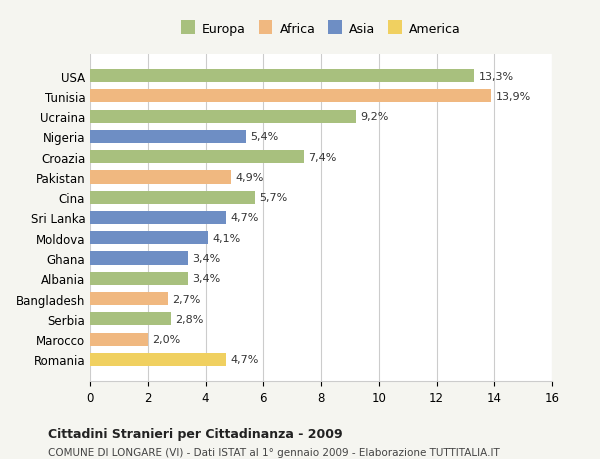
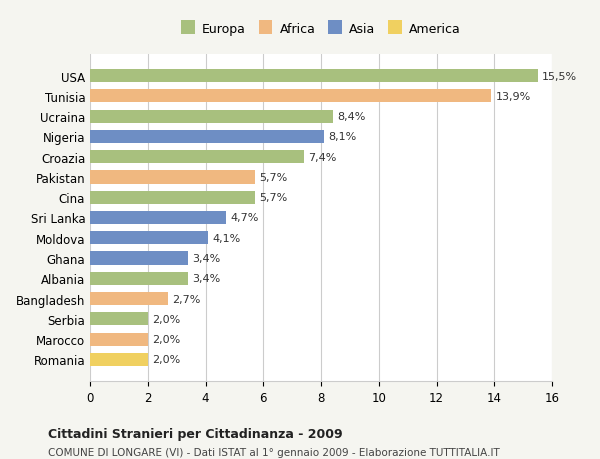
USA: 13,3% -> 15,5%
Ucraina: 9,2% -> 8,4%
Nigeria: 5,4% -> 8,1%
Pakistan: 4,9% -> 5,7%
Serbia: 2,8% -> 2,0%
Romania: 4,7% -> 2,0%
